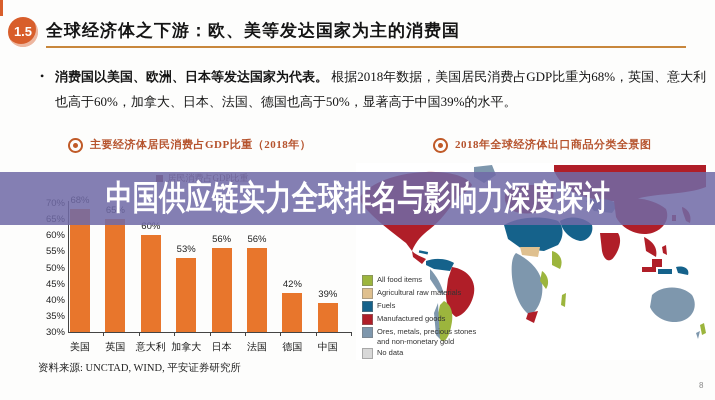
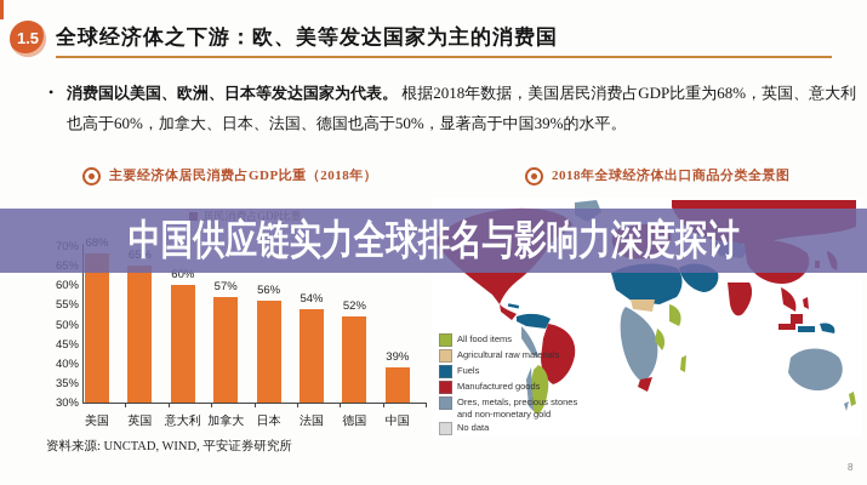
加拿大: 53% -> 57%
法国: 56% -> 54%
德国: 42% -> 52%
